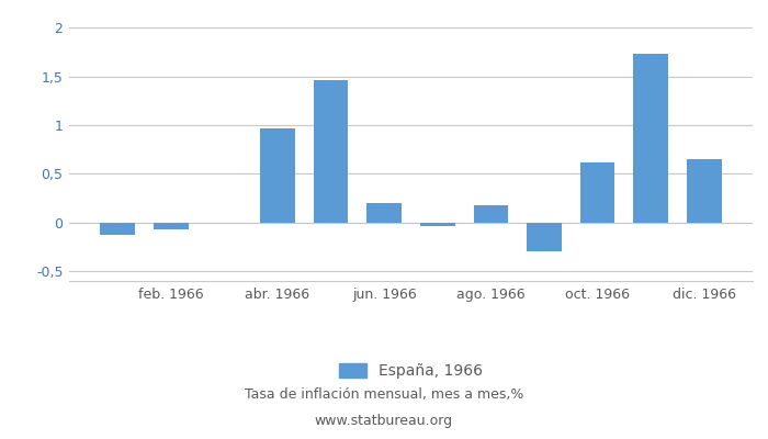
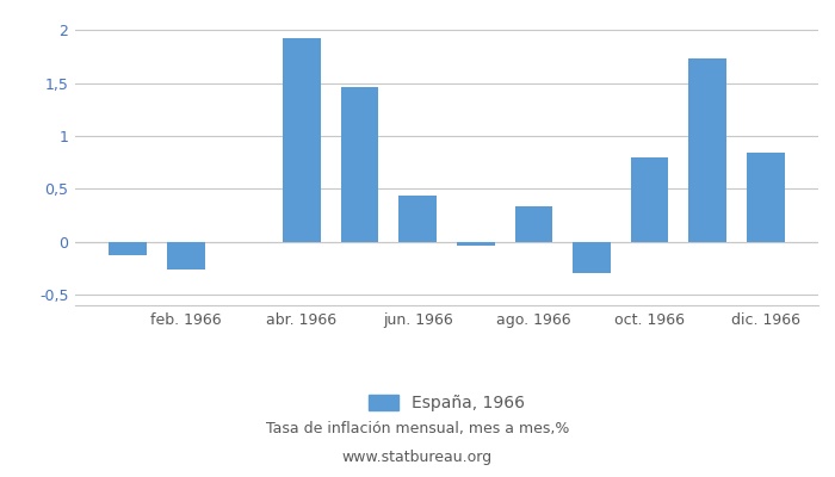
feb. 1966: -0,07 -> -0,26
abr. 1966: 0,97 -> 1,92
jun. 1966: 0,20 -> 0,44
ago. 1966: 0,18 -> 0,34
oct. 1966: 0,62 -> 0,80
dic. 1966: 0,65 -> 0,84
